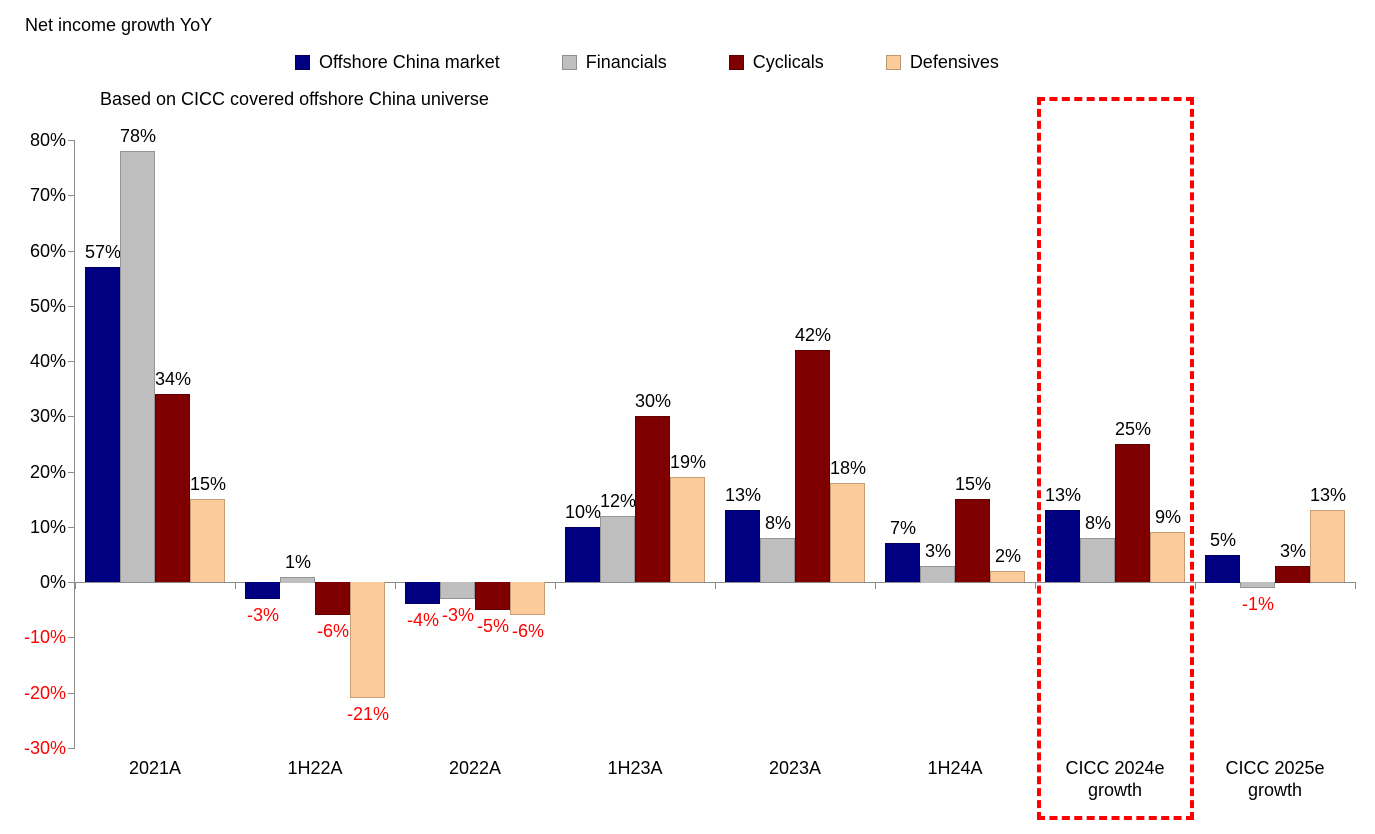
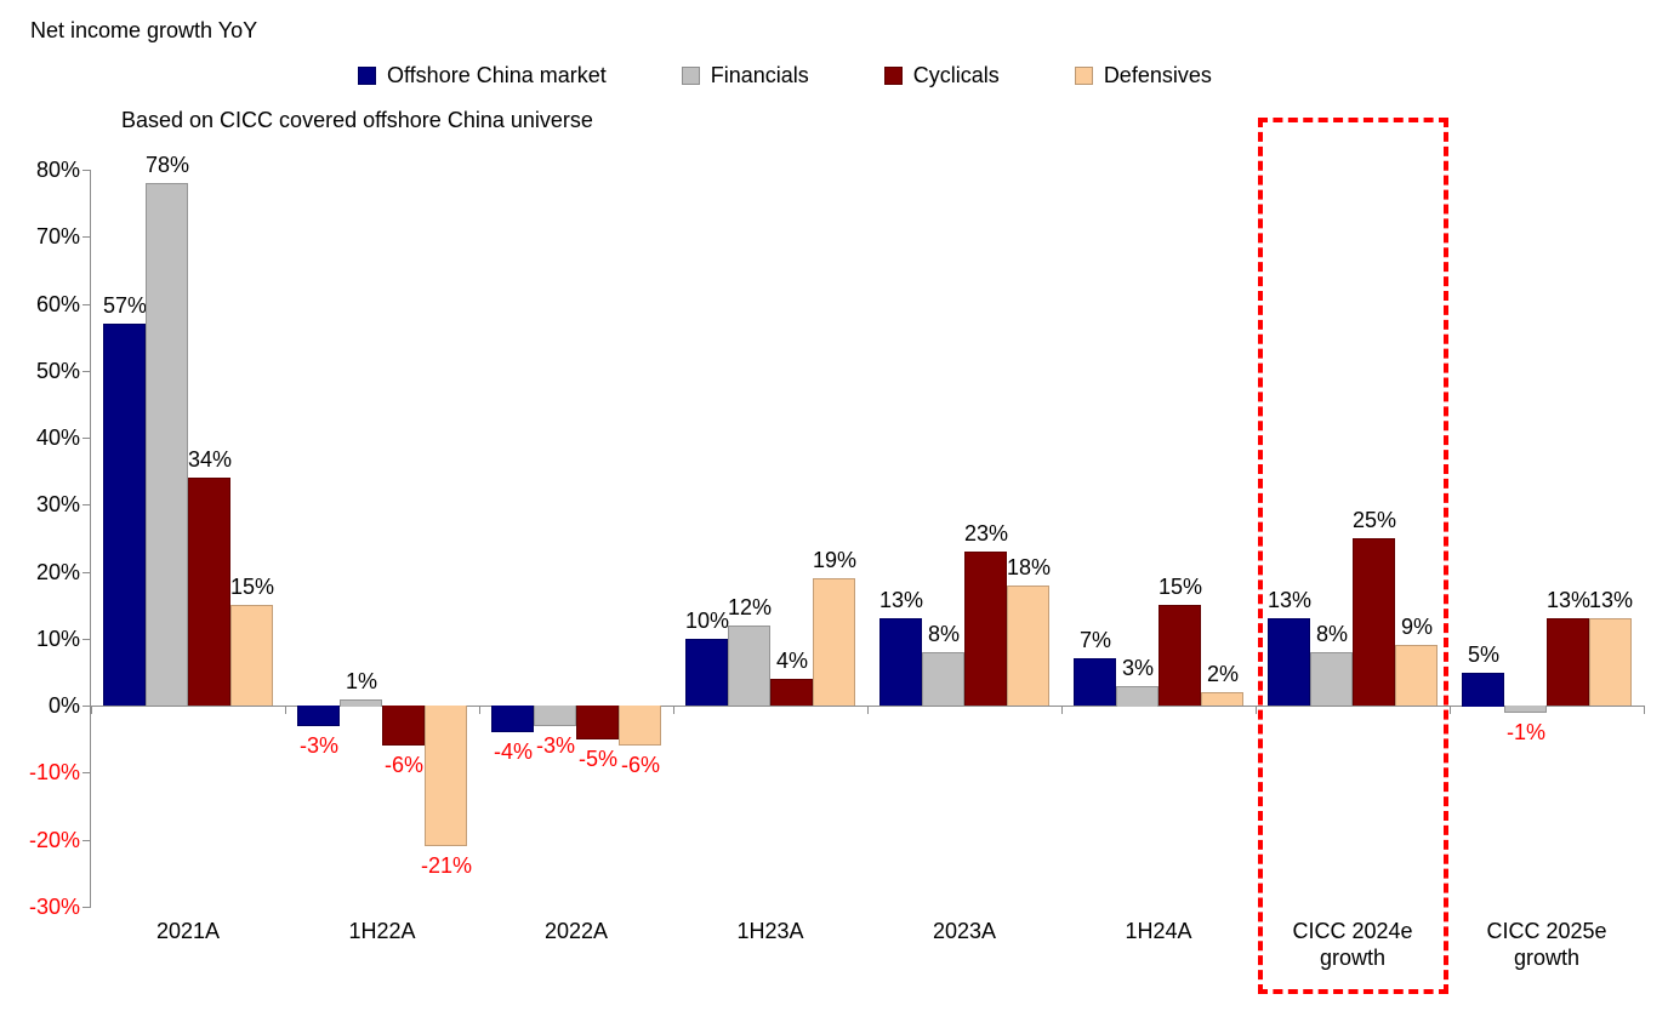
Cyclicals/1H23A: 30% -> 4%
Cyclicals/2023A: 42% -> 23%
Cyclicals/CICC 2025e growth: 3% -> 13%
